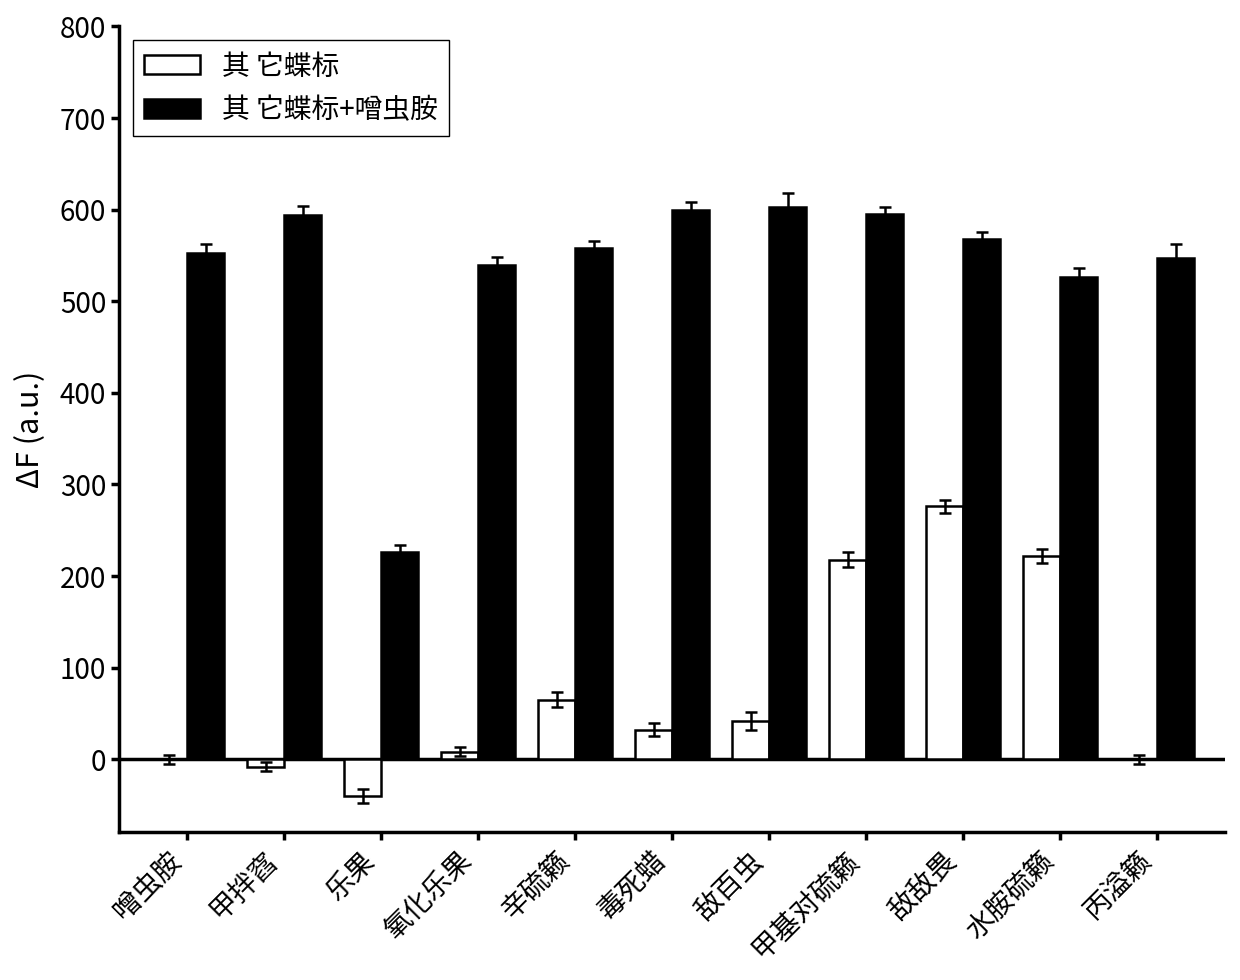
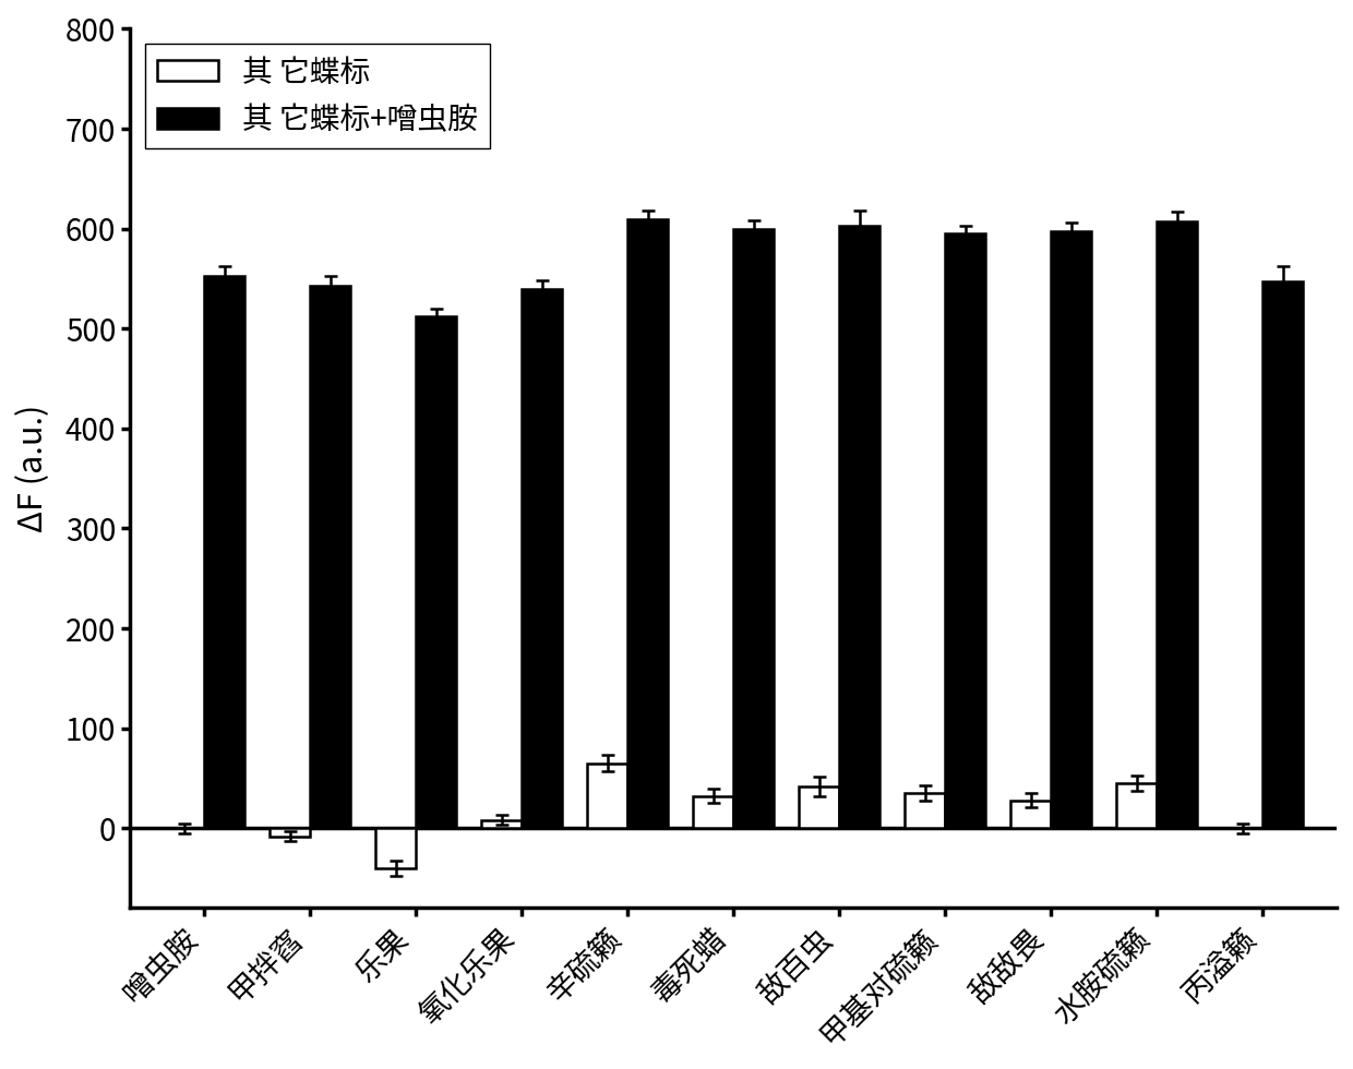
其 它蝶标+噌虫胺/甲拌窞: 594 -> 543
其 它蝶标+噌虫胺/乐果: 226 -> 512
其 它蝶标+噌虫胺/辛硫籁: 558 -> 610
其 它蝶标/甲基对硫籁: 218 -> 35
其 它蝶标/敌敌畏: 276 -> 28
其 它蝶标+噌虫胺/敌敌畏: 568 -> 598
其 它蝶标/水胺硫籁: 222 -> 45
其 它蝶标+噌虫胺/水胺硫籁: 526 -> 607
